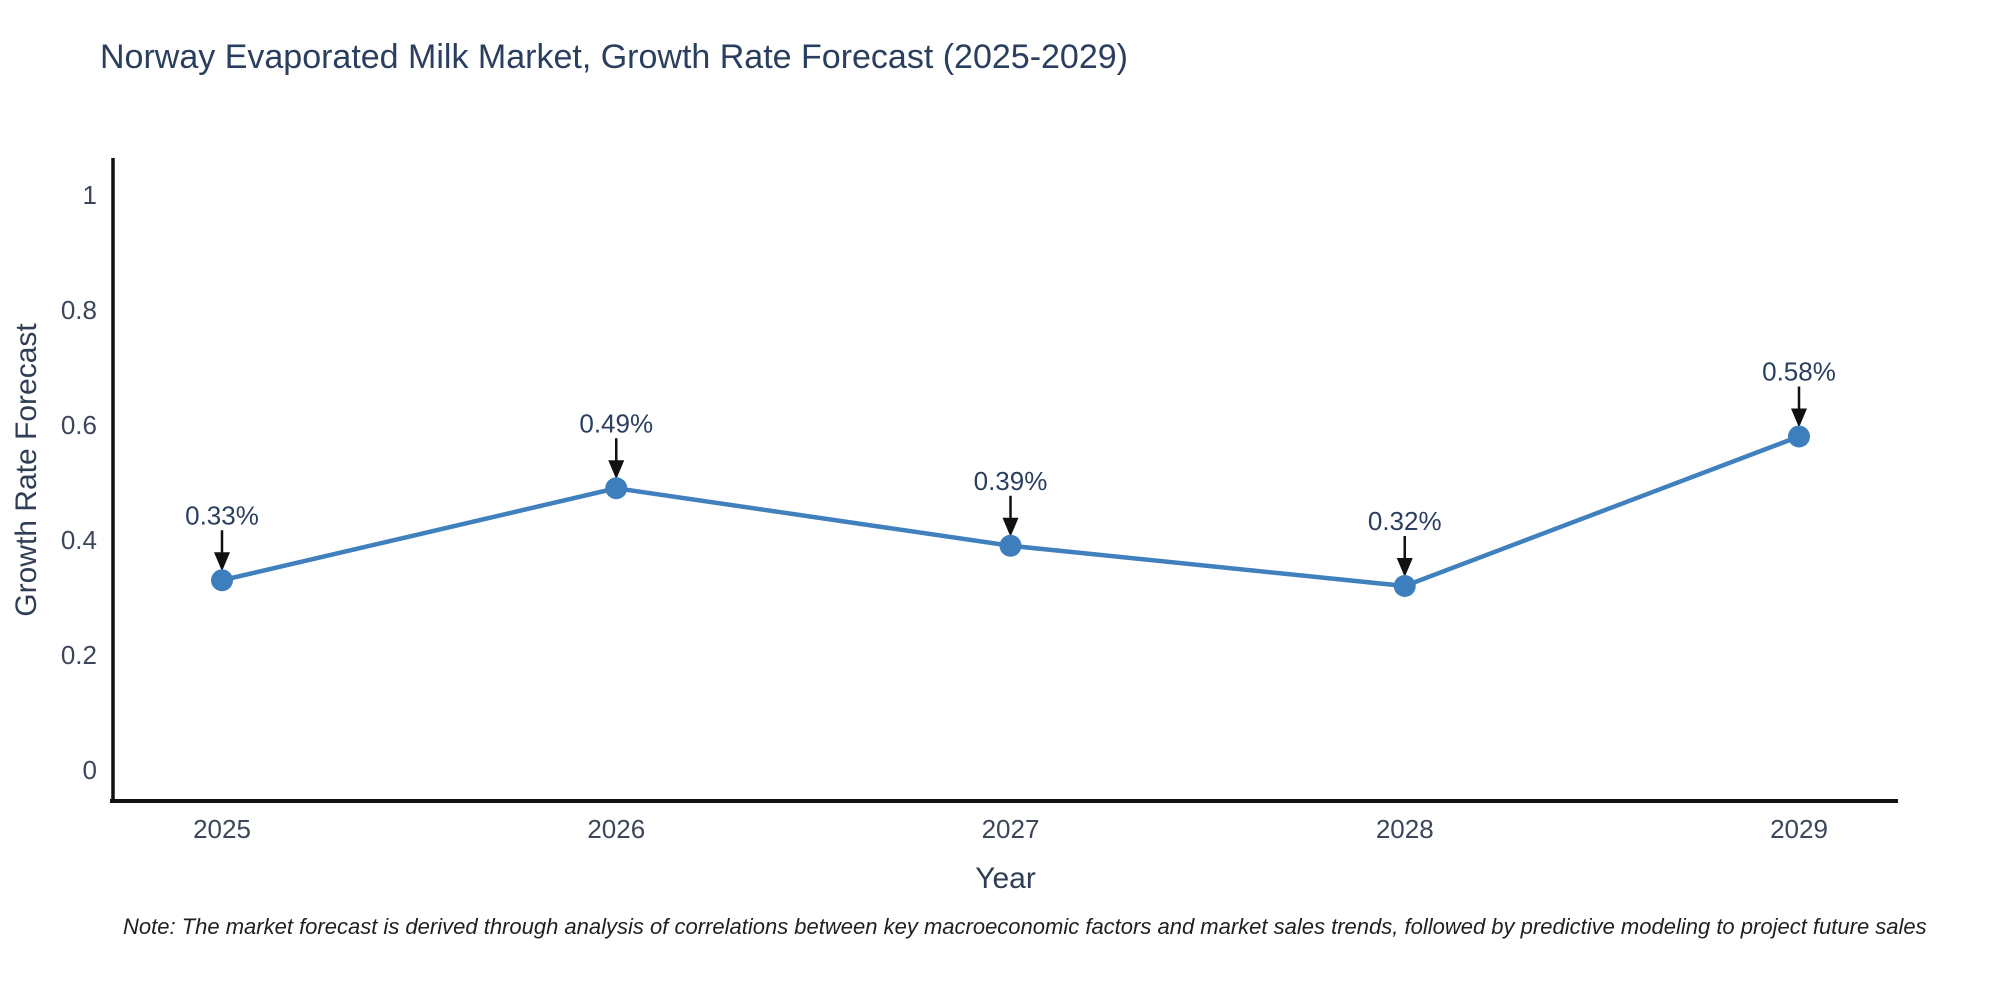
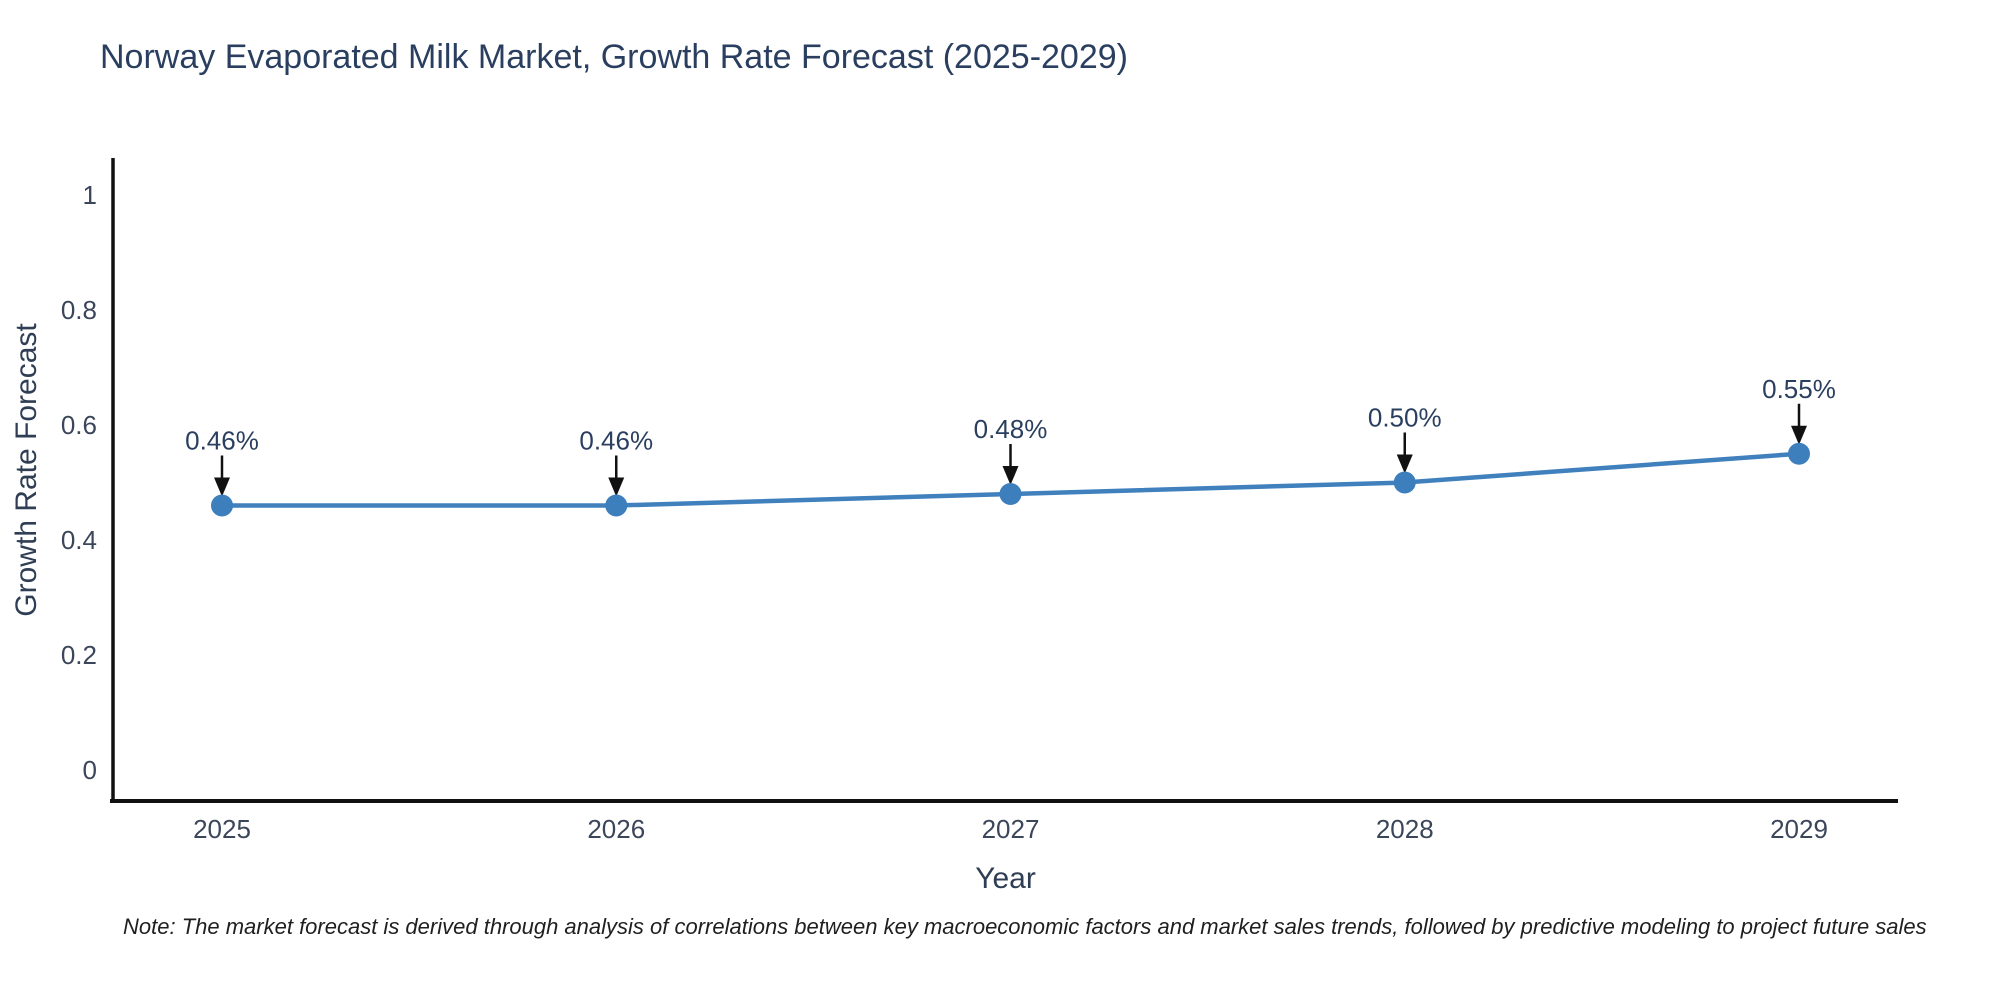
2025: 0.33% -> 0.46%
2026: 0.49% -> 0.46%
2027: 0.39% -> 0.48%
2028: 0.32% -> 0.50%
2029: 0.58% -> 0.55%
